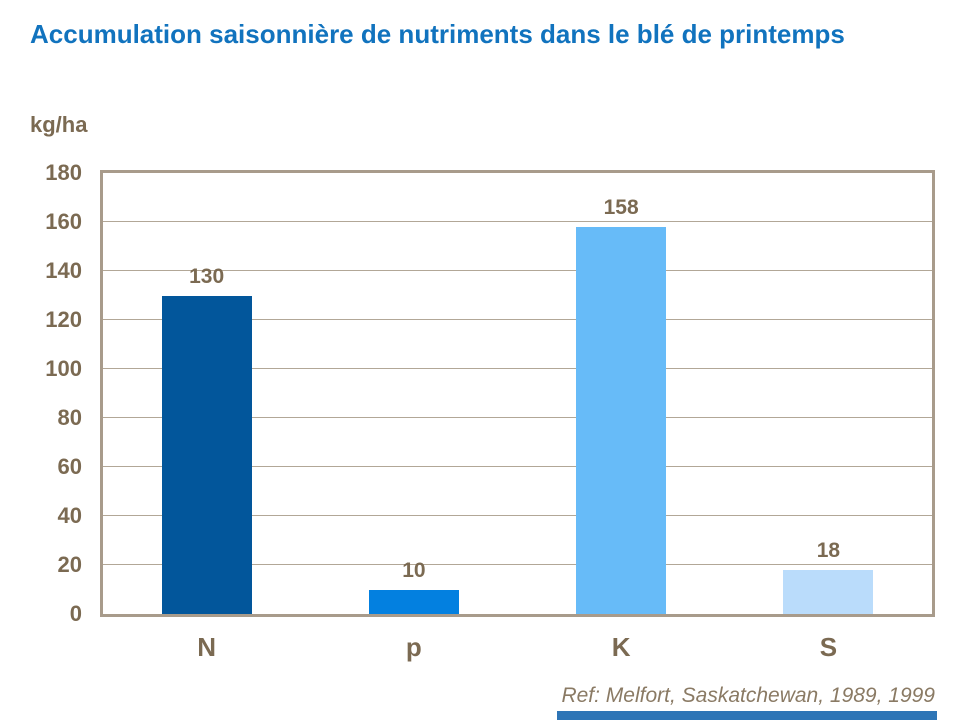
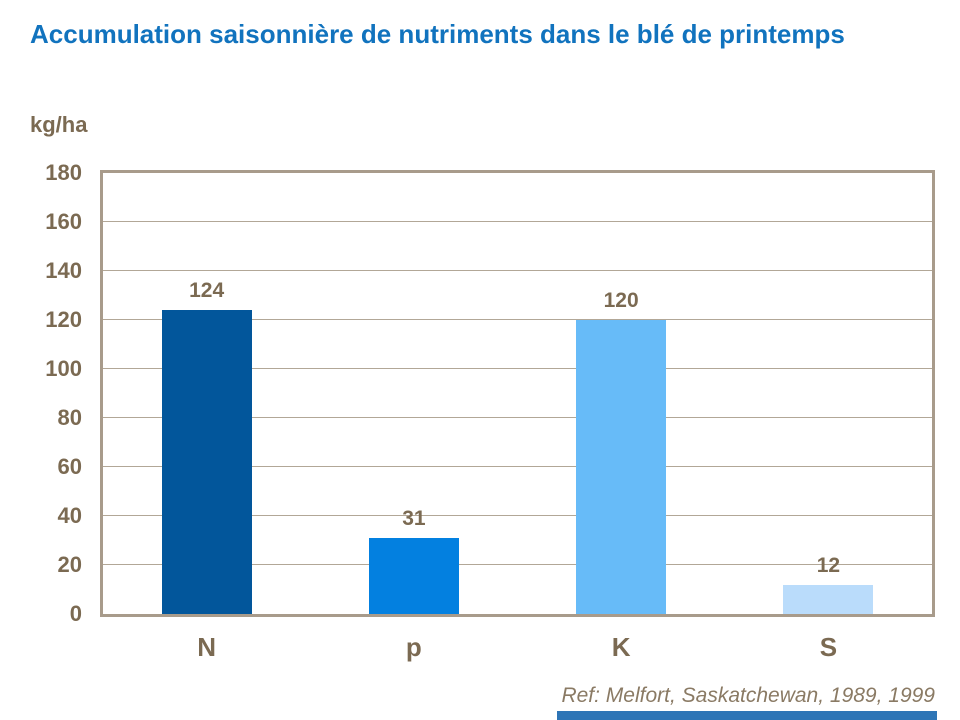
N: 130 -> 124
p: 10 -> 31
K: 158 -> 120
S: 18 -> 12
